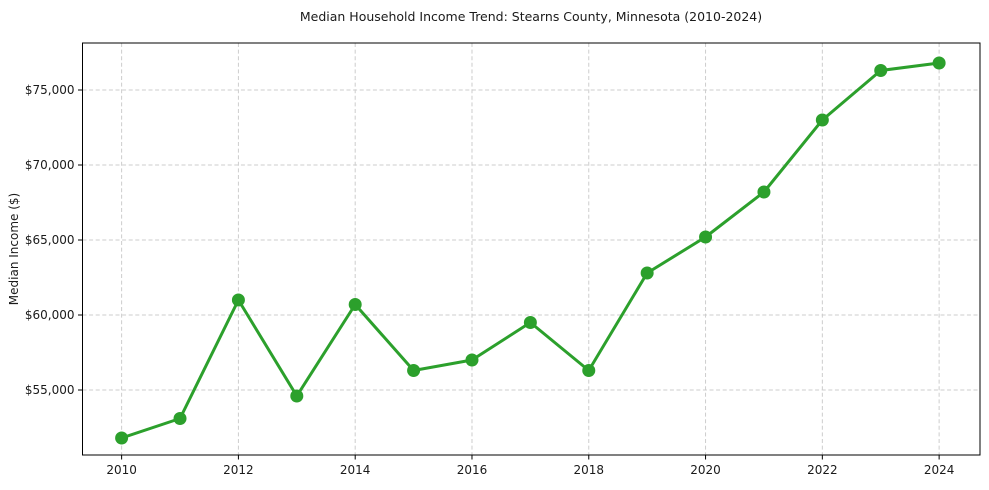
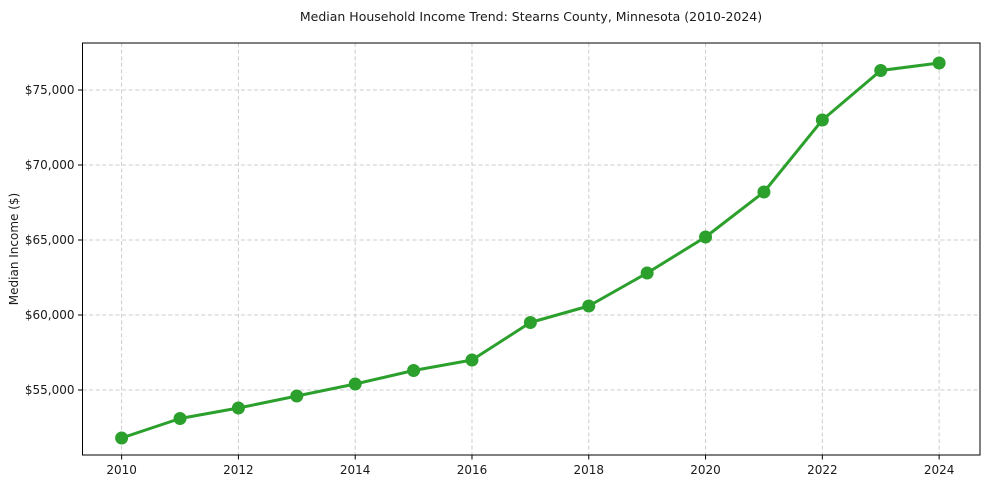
2012: $61000 -> $53800
2014: $60700 -> $55400
2018: $56300 -> $60600
